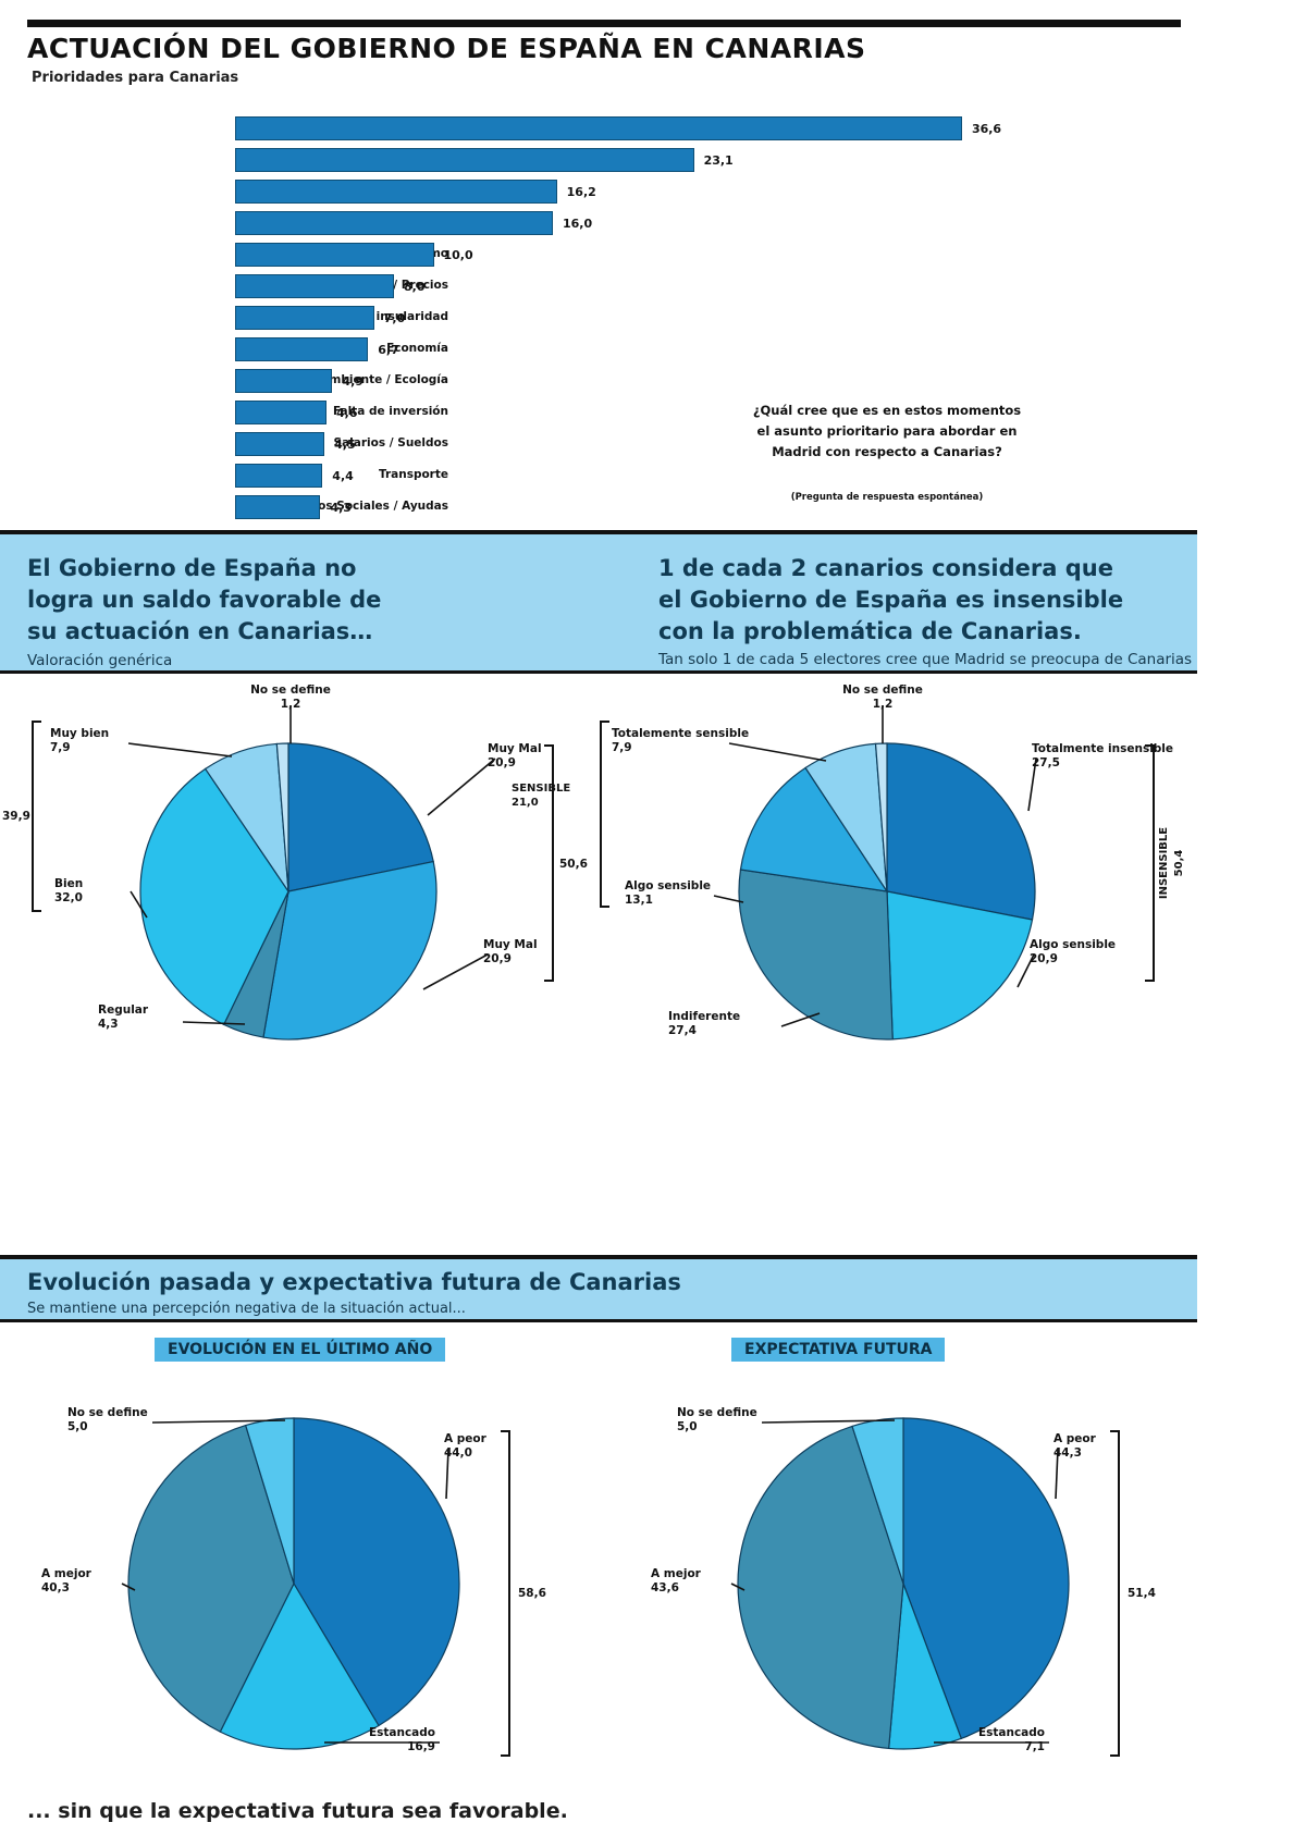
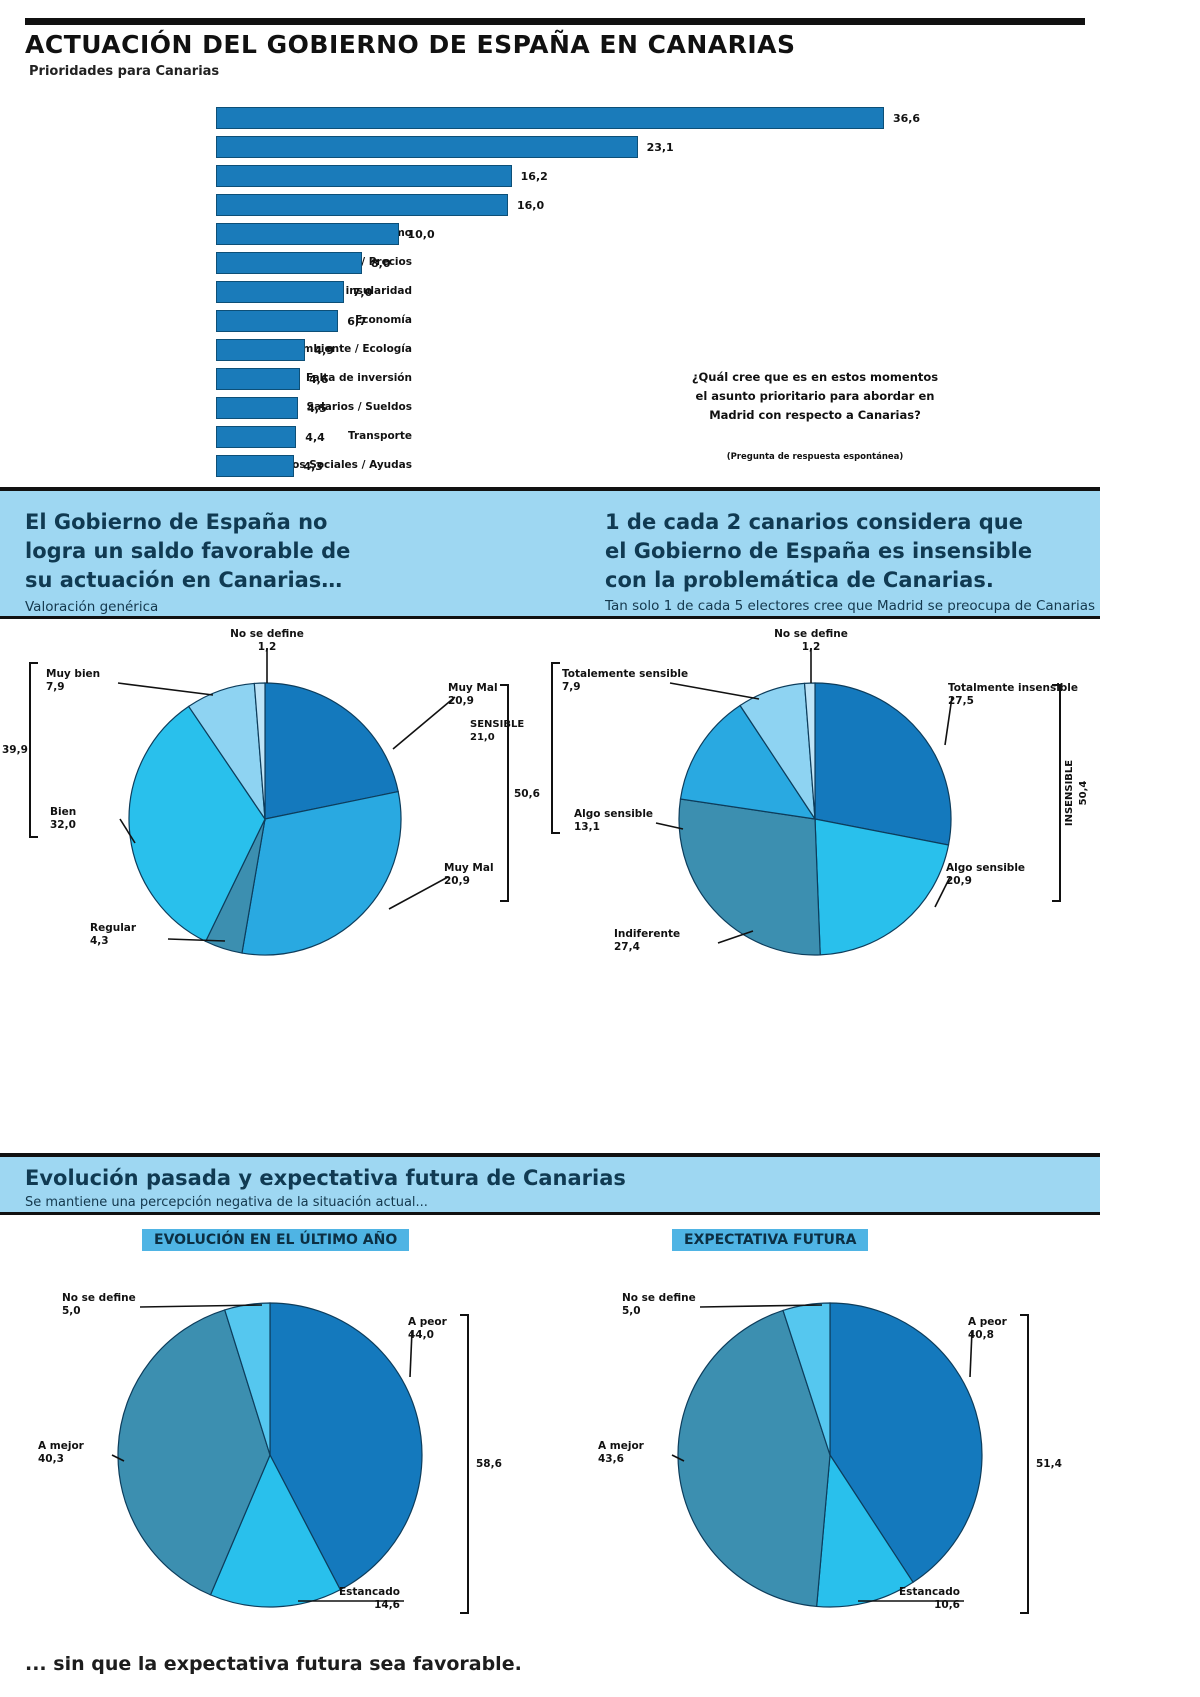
EVOLUCIÓN EN EL ÚLTIMO AÑO/Estancado: 16,9 -> 14,6
EXPECTATIVA FUTURA/A peor: 44,3 -> 40,8
EXPECTATIVA FUTURA/Estancado: 7,1 -> 10,6
